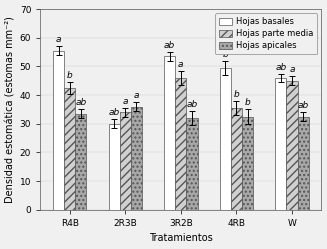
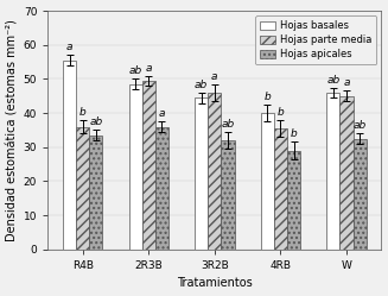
Hojas parte media/R4B: 42.5 -> 36.0
Hojas basales/2R3B: 30.0 -> 48.5
Hojas parte media/2R3B: 34.0 -> 49.5
Hojas basales/3R2B: 53.5 -> 44.5
Hojas basales/4RB: 49.5 -> 40.0
Hojas apicales/4RB: 32.5 -> 29.0
